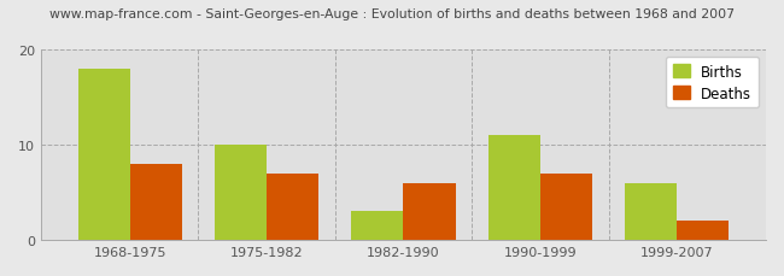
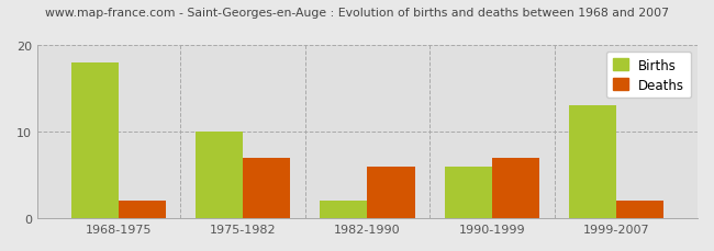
Deaths/1968-1975: 8 -> 2
Births/1982-1990: 3 -> 2
Births/1990-1999: 11 -> 6
Births/1999-2007: 6 -> 13
